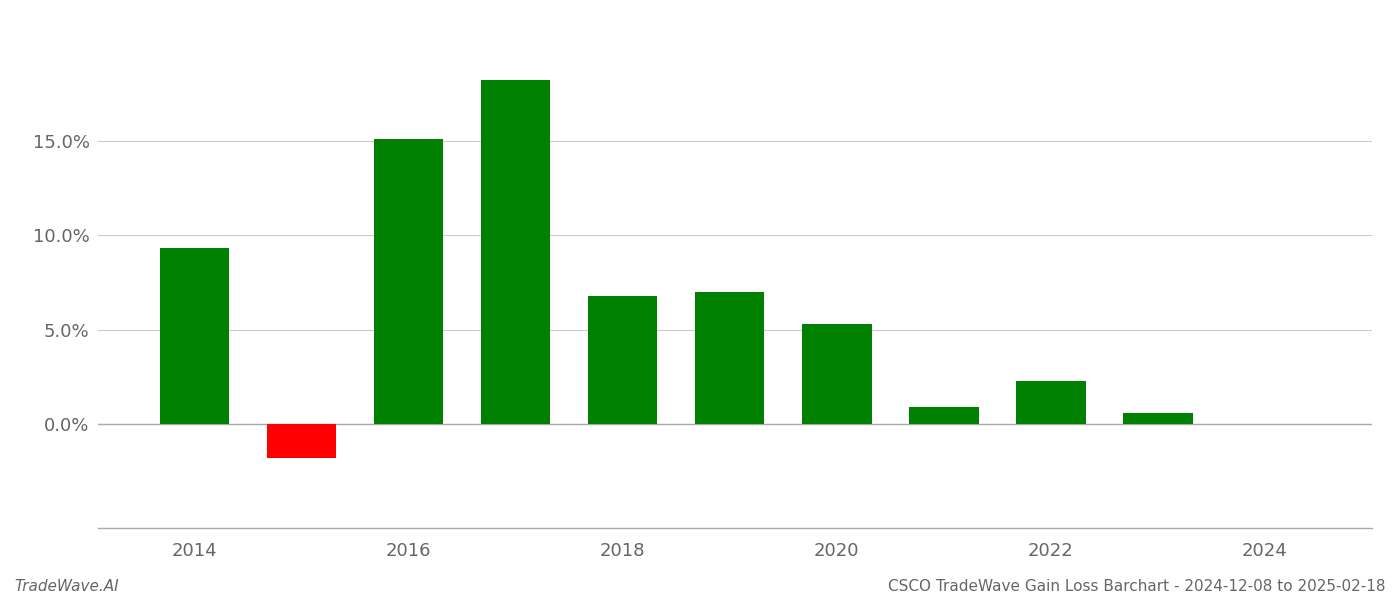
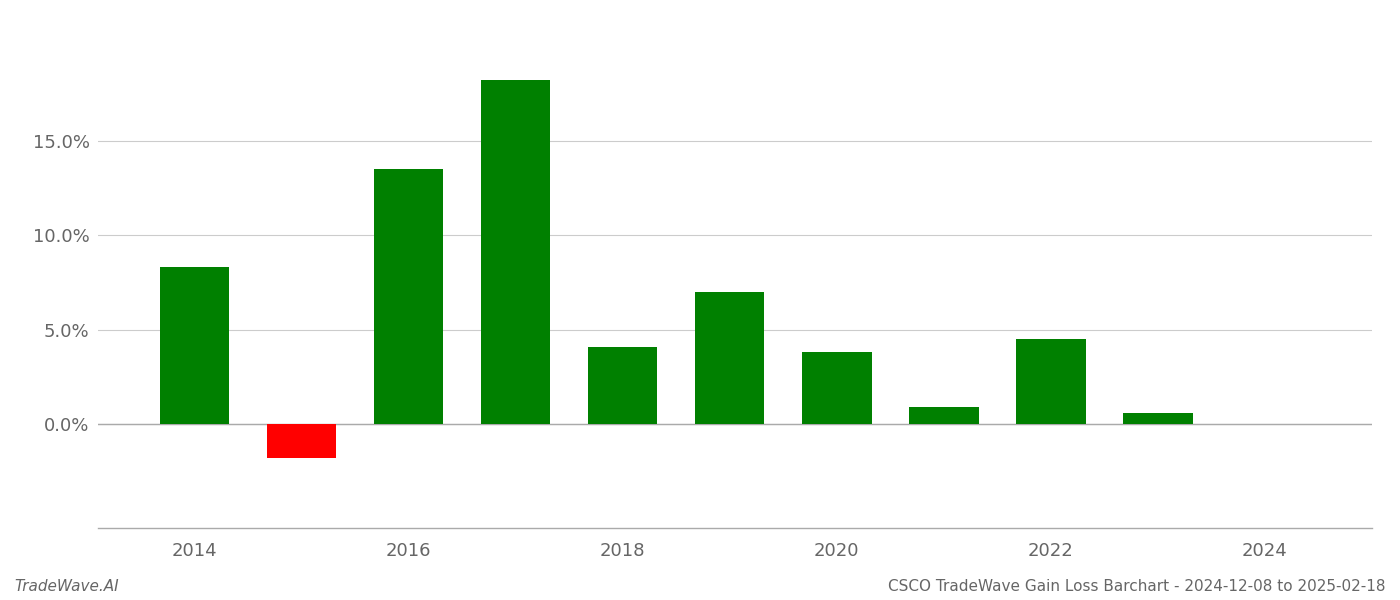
2014: 9.3% -> 8.3%
2016: 15.1% -> 13.5%
2018: 6.8% -> 4.1%
2020: 5.3% -> 3.8%
2022: 2.3% -> 4.5%
